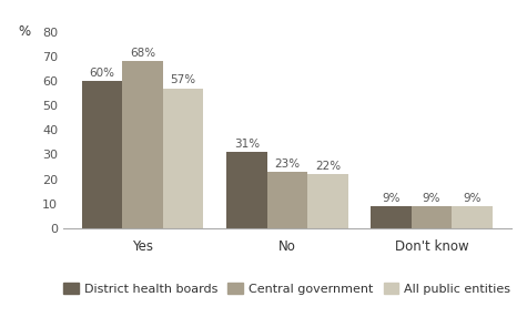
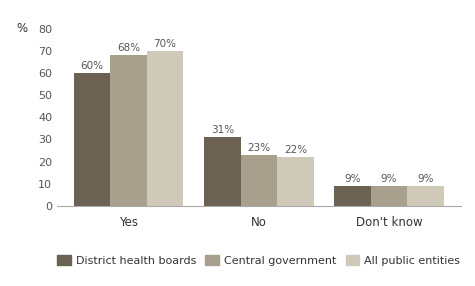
All public entities/Yes: 57% -> 70%
